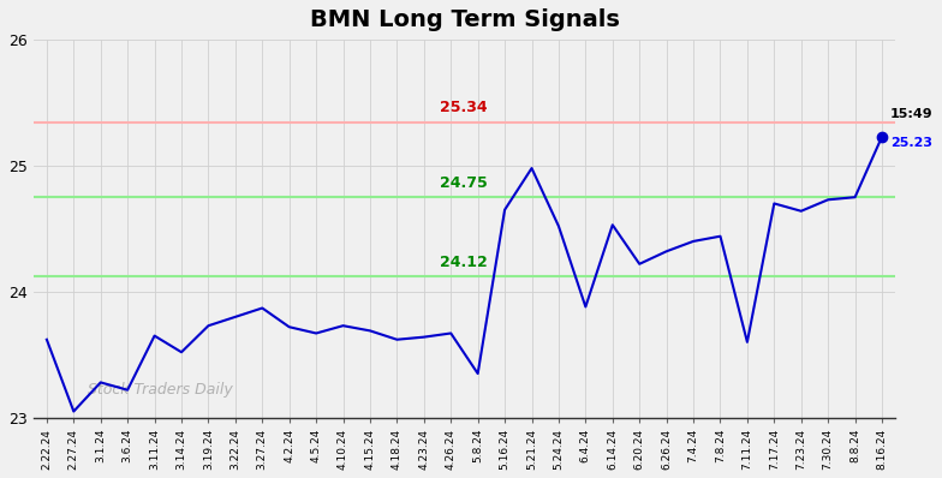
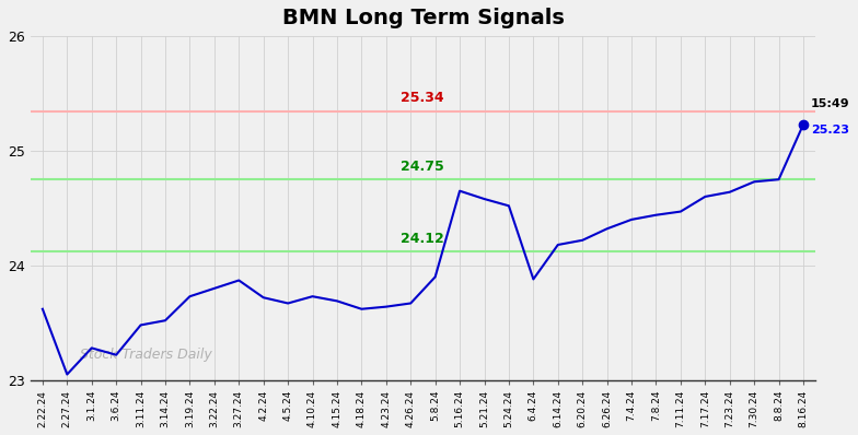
3.11.24: 23.65 -> 23.48
5.8.24: 23.35 -> 23.90
5.21.24: 24.98 -> 24.58
6.14.24: 24.53 -> 24.18
7.11.24: 23.60 -> 24.47
7.17.24: 24.70 -> 24.60
